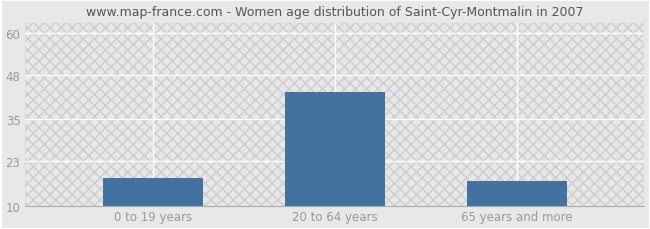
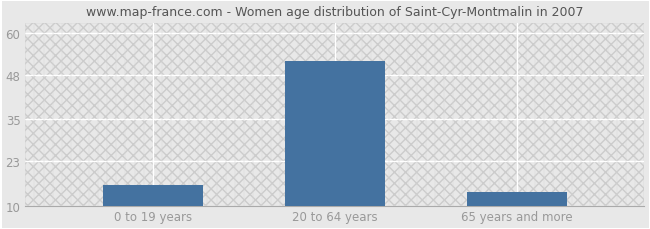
0 to 19 years: 18 -> 16
20 to 64 years: 43 -> 52
65 years and more: 17 -> 14
